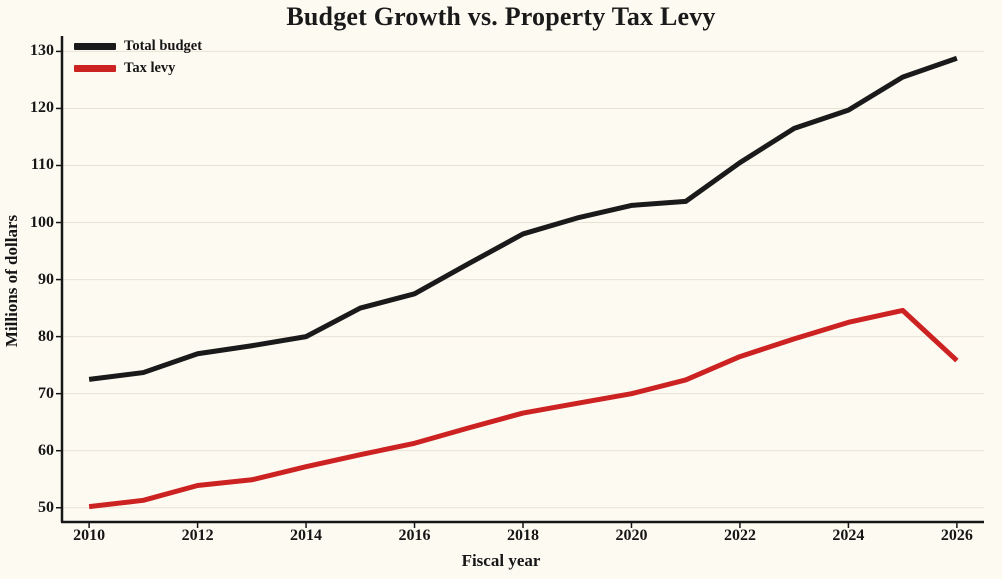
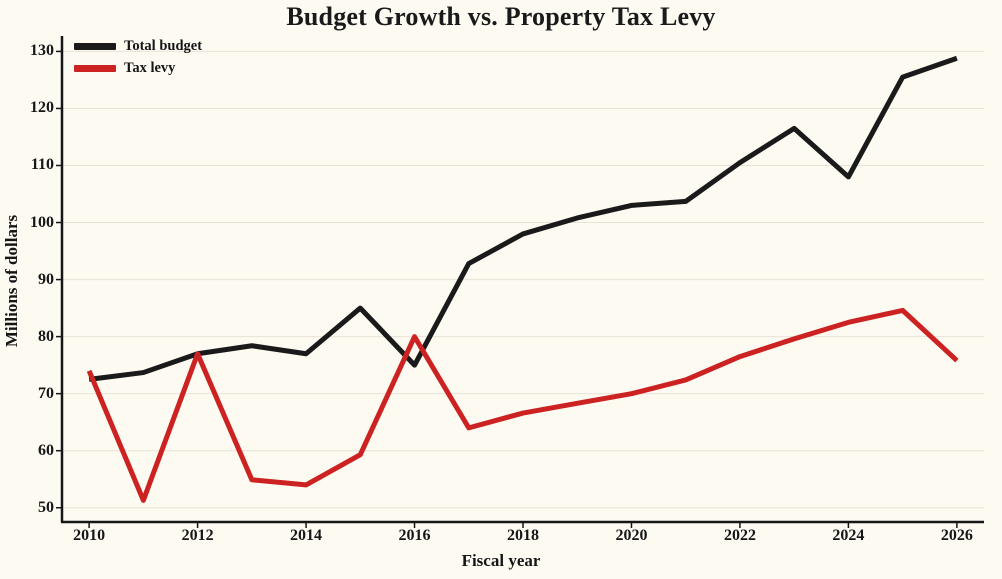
Tax levy/2010: 50 -> 74
Tax levy/2012: 54 -> 77
Total budget/2014: 80 -> 77
Tax levy/2014: 57 -> 54
Total budget/2016: 88 -> 75
Tax levy/2016: 61 -> 80
Total budget/2024: 120 -> 108
